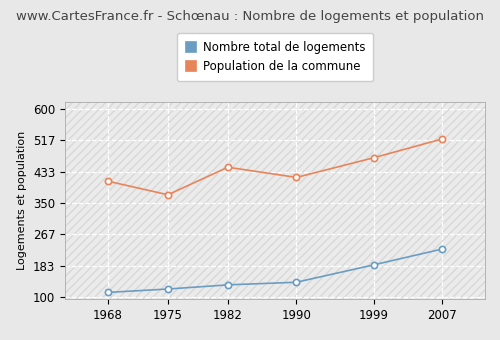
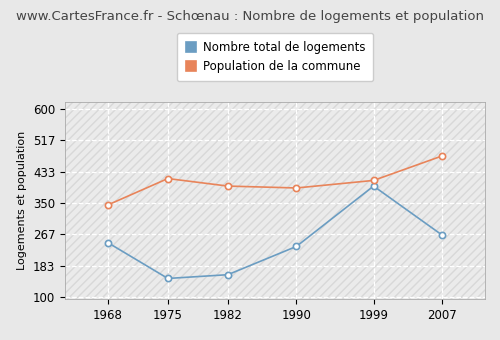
Nombre total de logements/1968: 113 -> 245
Population de la commune/1968: 408 -> 345
Nombre total de logements/1975: 122 -> 150
Population de la commune/1975: 372 -> 415
Nombre total de logements/1982: 133 -> 160
Population de la commune/1982: 445 -> 395
Nombre total de logements/1990: 140 -> 235
Population de la commune/1990: 418 -> 390
Nombre total de logements/1999: 186 -> 395
Population de la commune/1999: 470 -> 410
Nombre total de logements/2007: 228 -> 265
Population de la commune/2007: 520 -> 475
